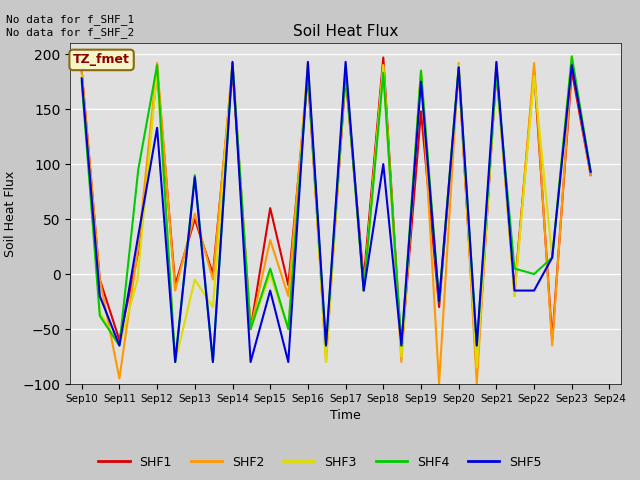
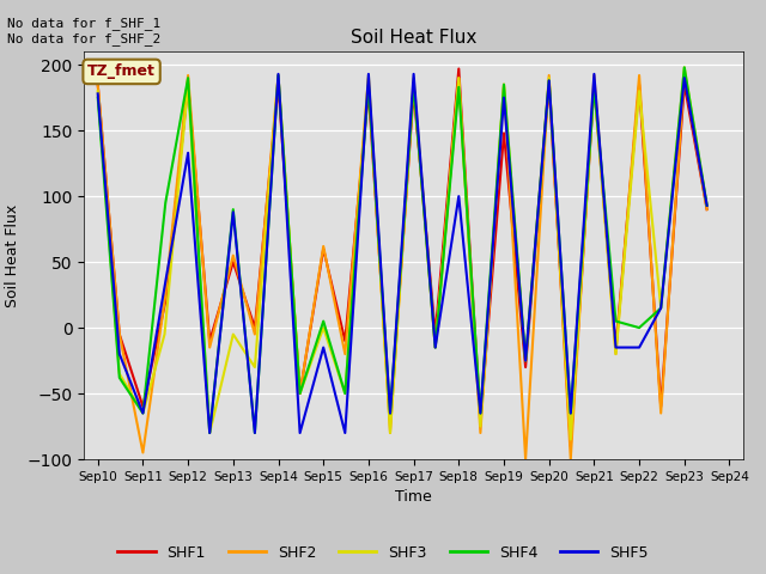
SHF2/Sep15: 31 -> 62
